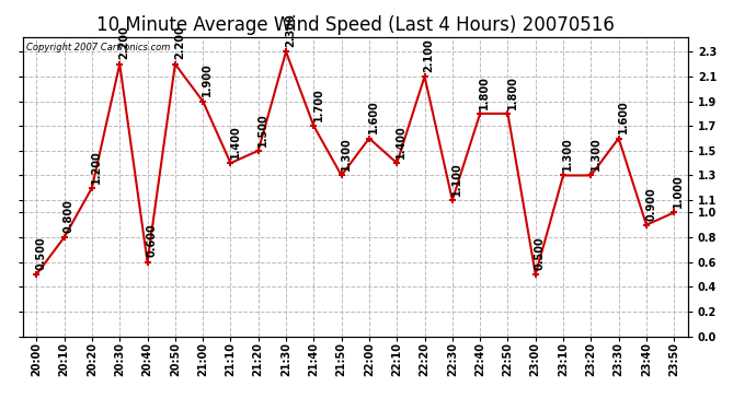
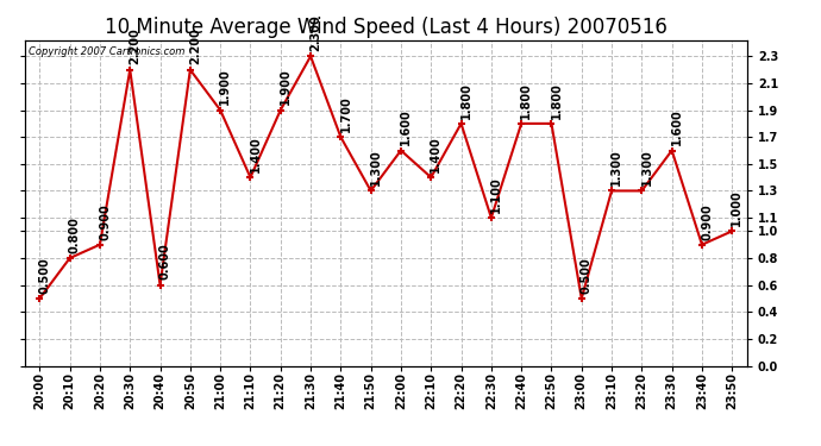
20:20: 1.200 -> 0.900
21:20: 1.500 -> 1.900
22:20: 2.100 -> 1.800
